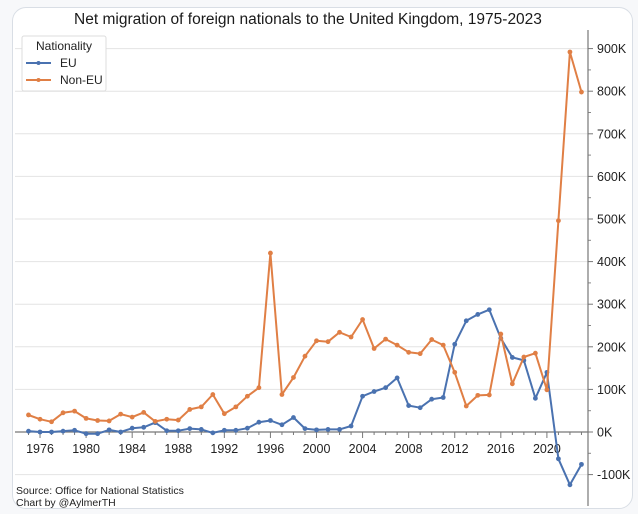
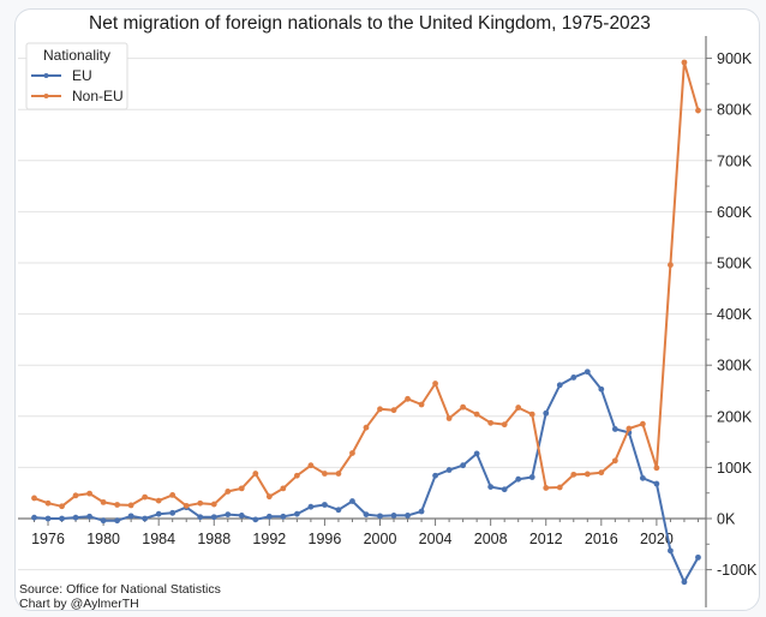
Non-EU/1996: 420K -> 90K
Non-EU/2012: 140K -> 60K
EU/2016: 220K -> 250K
Non-EU/2016: 230K -> 90K
EU/2020: 140K -> 70K
